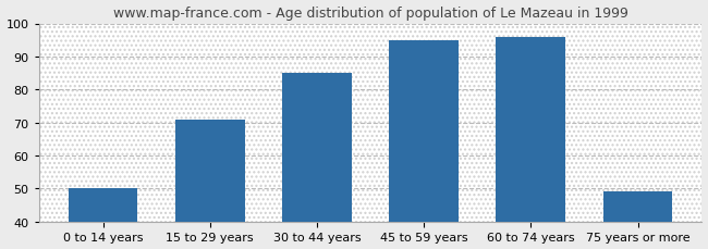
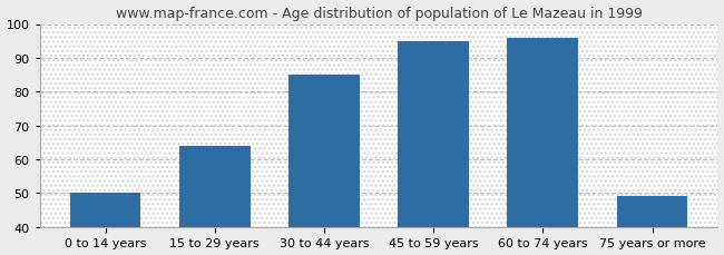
15 to 29 years: 71 -> 64
